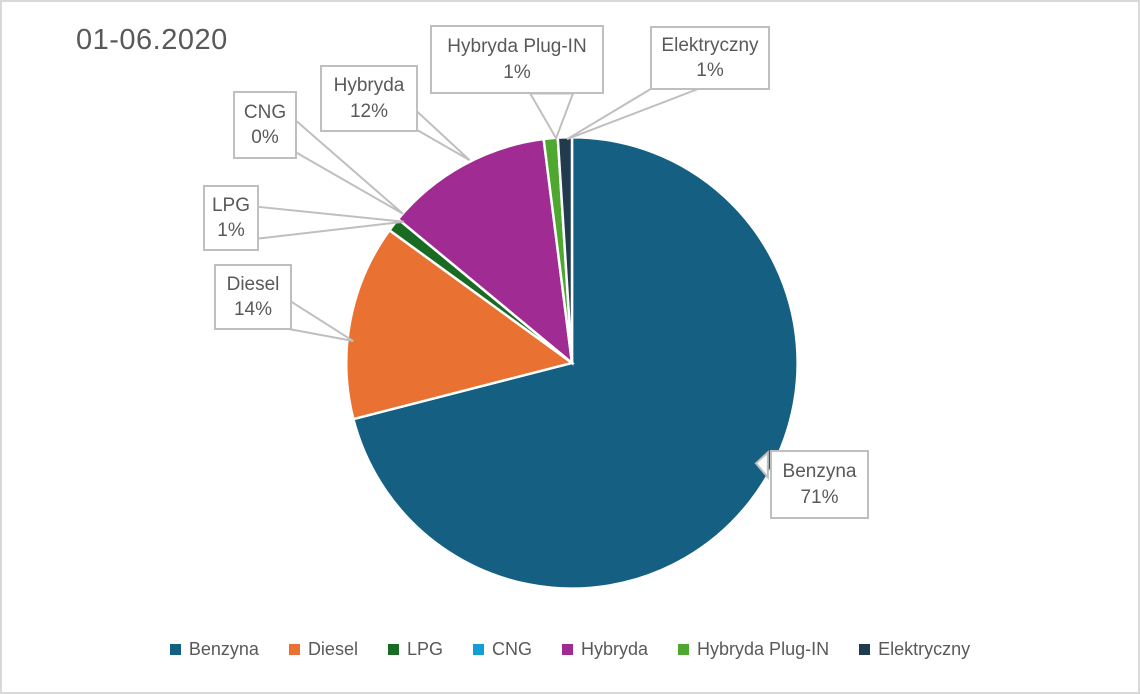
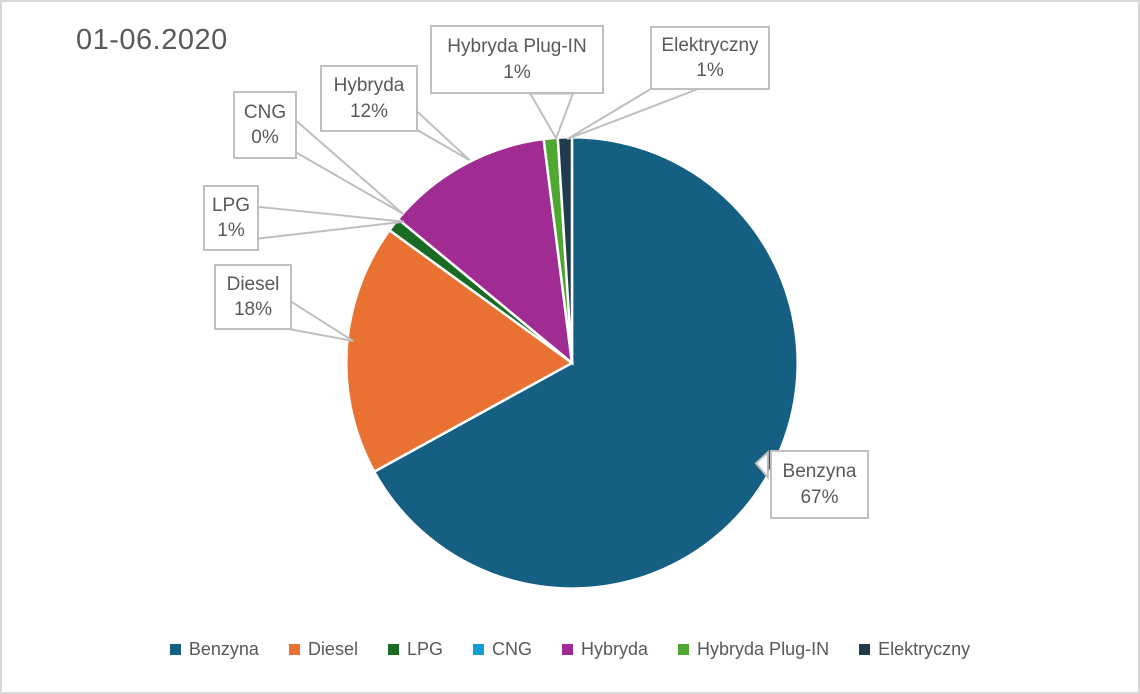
Benzyna: 71% -> 67%
Diesel: 14% -> 18%
